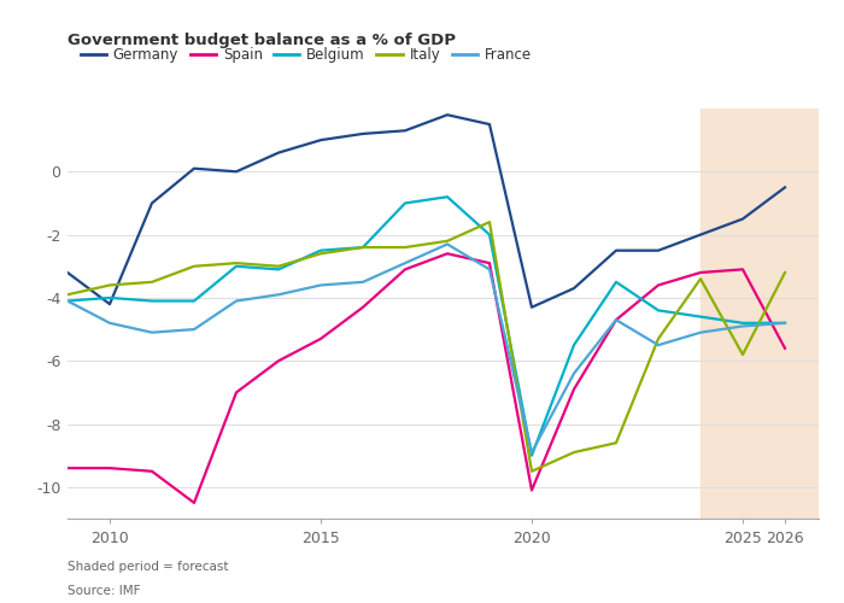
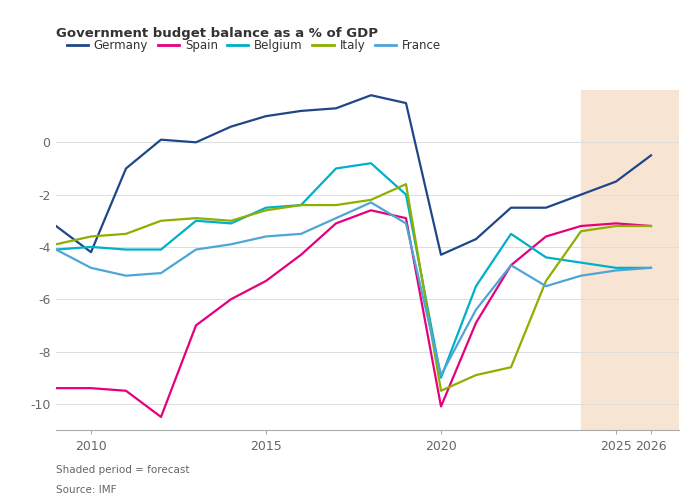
Italy/2025: -5.8 -> -3.2
Spain/2026: -5.6 -> -3.2
